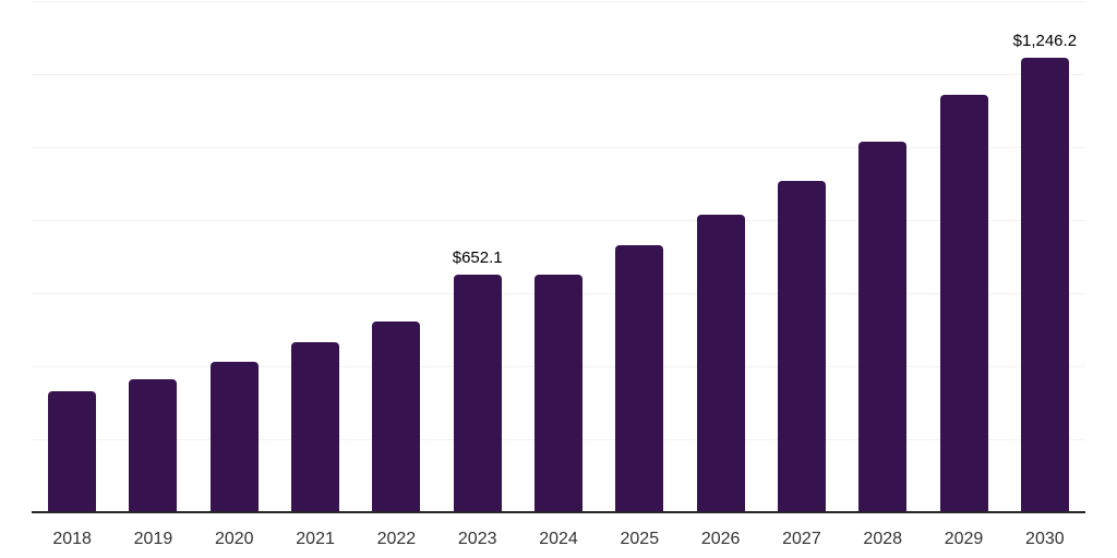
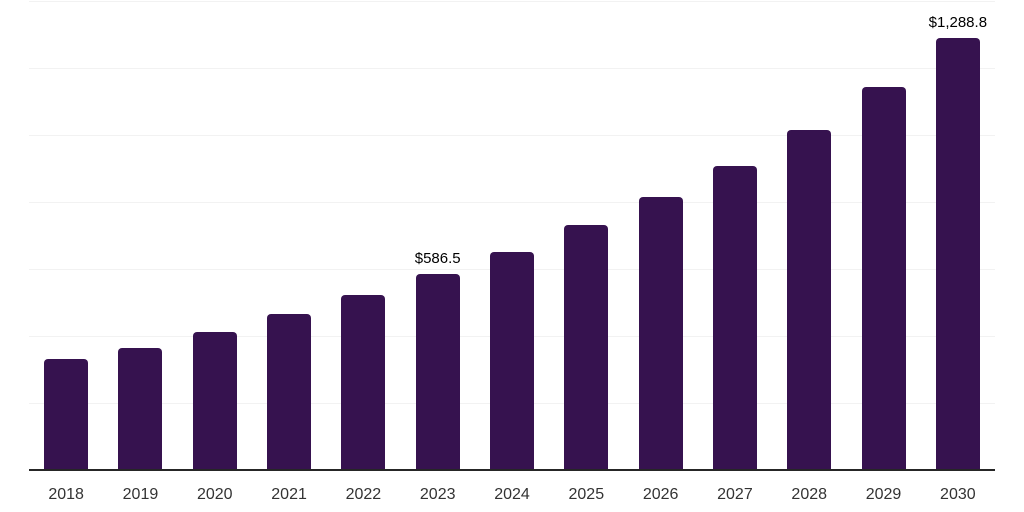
2023: $652.1 -> $586.5
2030: $1,246.2 -> $1,288.8
